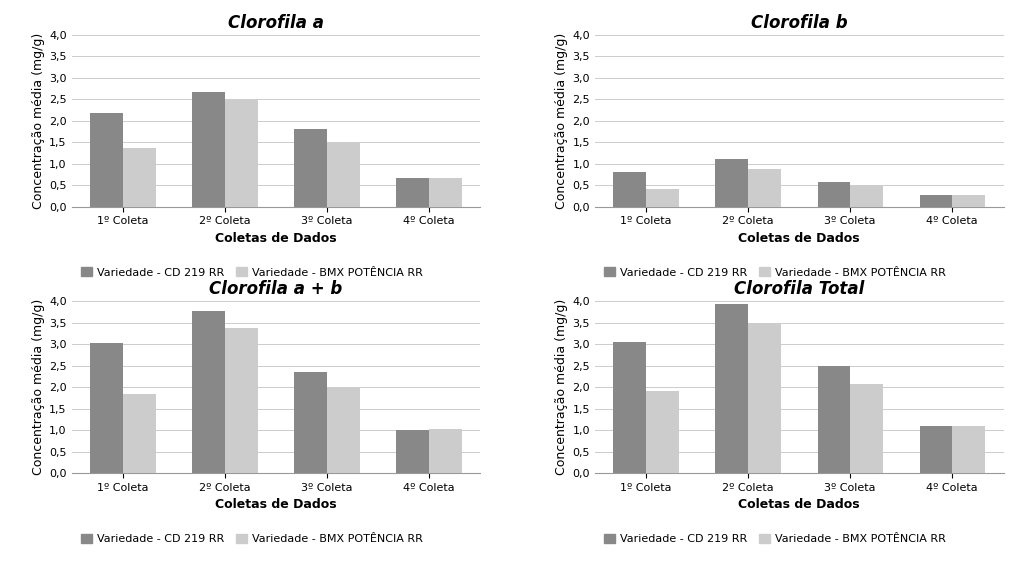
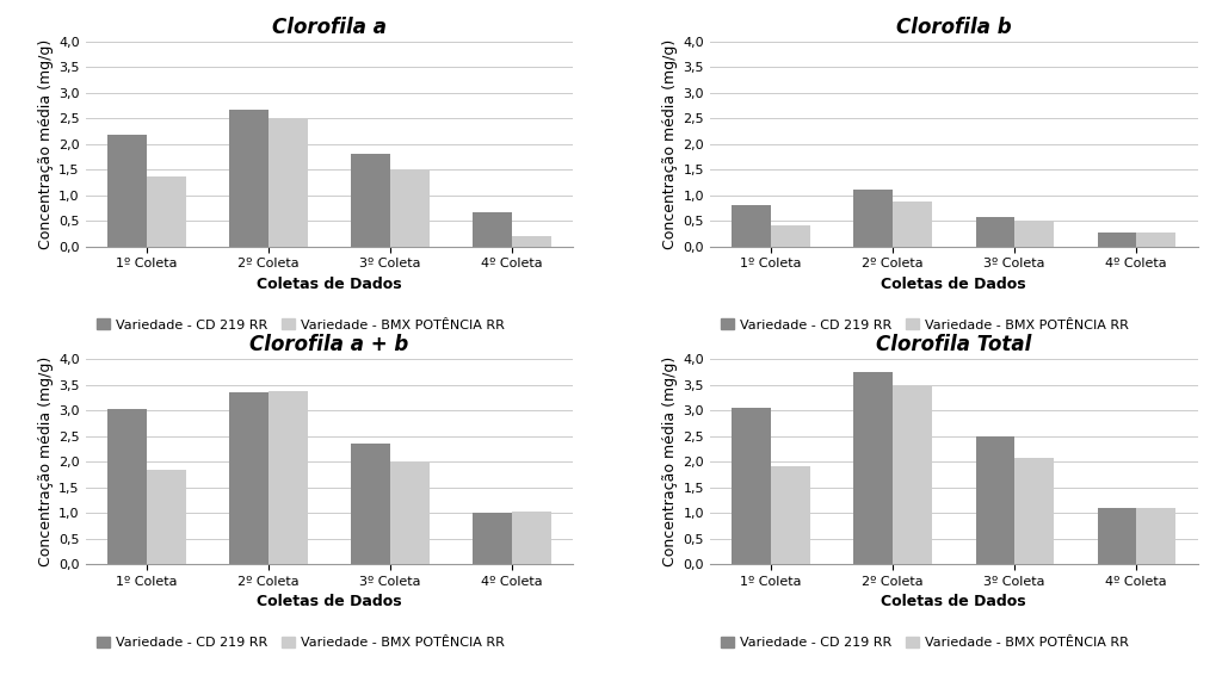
Clorofila a/Variedade - BMX POTÊNCIA RR/4º Coleta: 0,67 -> 0,20
Clorofila a + b/Variedade - CD 219 RR/2º Coleta: 3,78 -> 3,35
Clorofila Total/Variedade - CD 219 RR/2º Coleta: 3,93 -> 3,75
